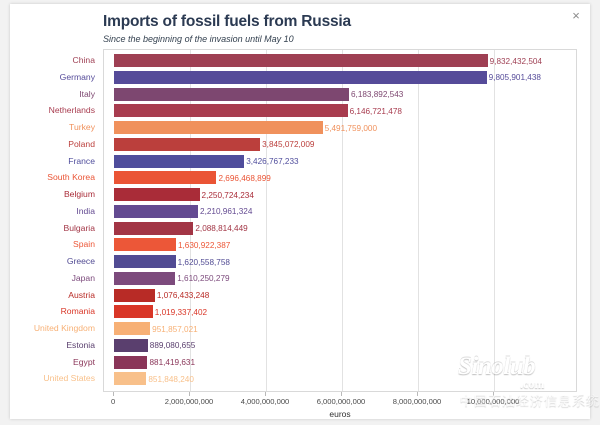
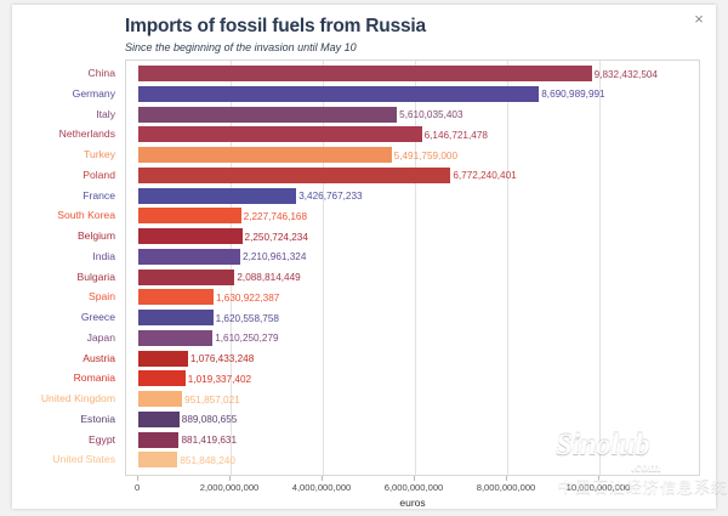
Germany: 9,805,901,438 -> 8,690,989,991
Italy: 6,183,892,543 -> 5,610,035,403
Poland: 3,845,072,009 -> 6,772,240,401
South Korea: 2,696,468,899 -> 2,227,746,168
